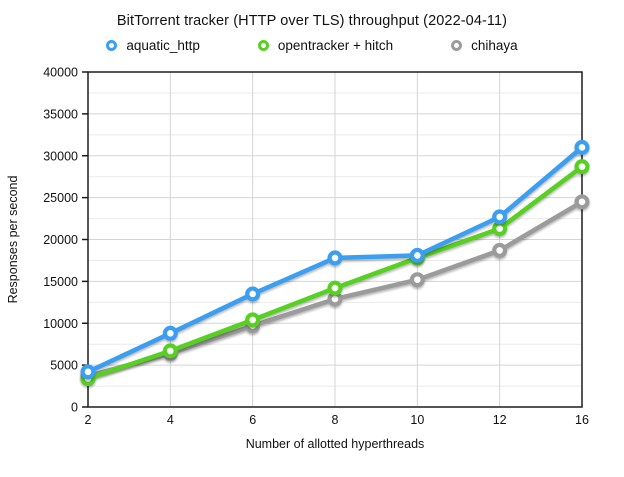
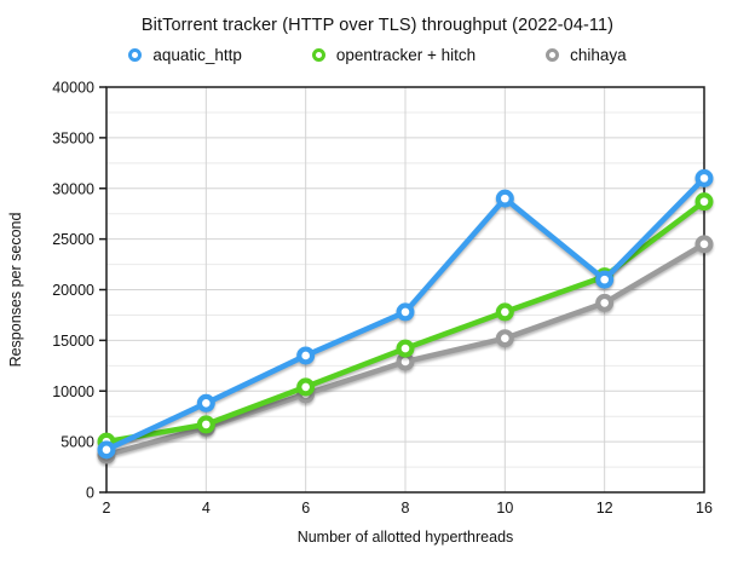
opentracker + hitch/2: 3000 -> 5000
aquatic_http/10: 18000 -> 29000
aquatic_http/12: 23000 -> 21000
